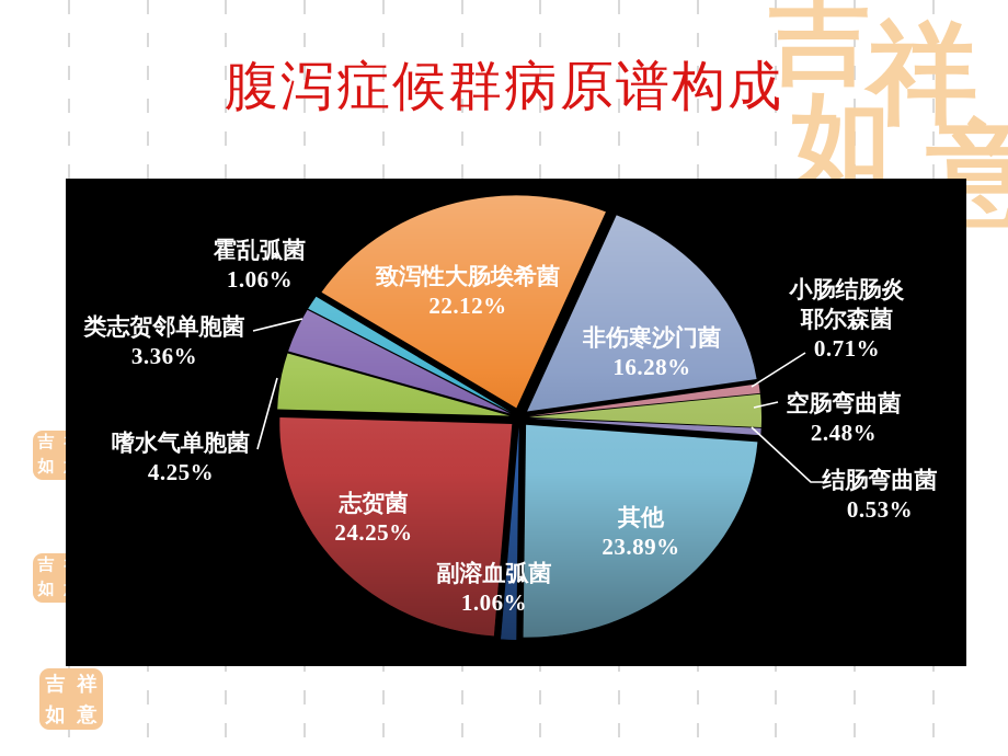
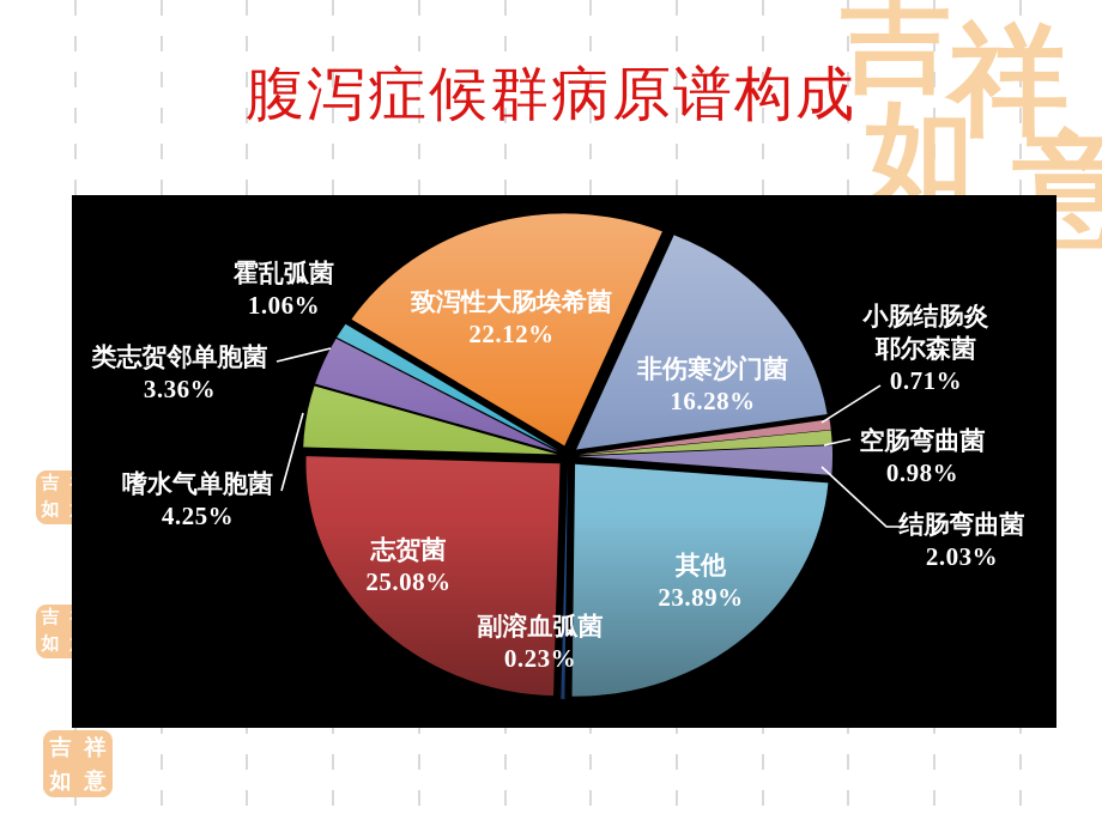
空肠弯曲菌: 2.48% -> 0.98%
结肠弯曲菌: 0.53% -> 2.03%
副溶血弧菌: 1.06% -> 0.23%
志贺菌: 24.25% -> 25.08%
